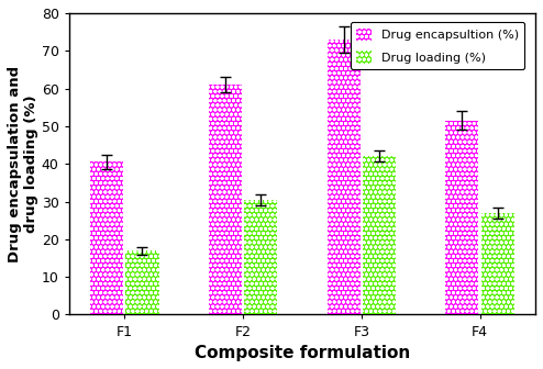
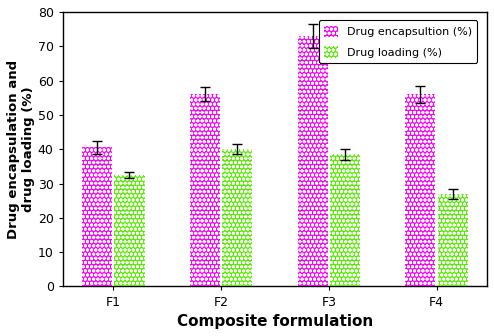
Drug loading (%)/F1: 17.0 -> 32.5
Drug encapsultion (%)/F2: 61.0 -> 56.0
Drug loading (%)/F2: 30.5 -> 40.0
Drug loading (%)/F3: 42.0 -> 38.5
Drug encapsultion (%)/F4: 51.5 -> 56.0
